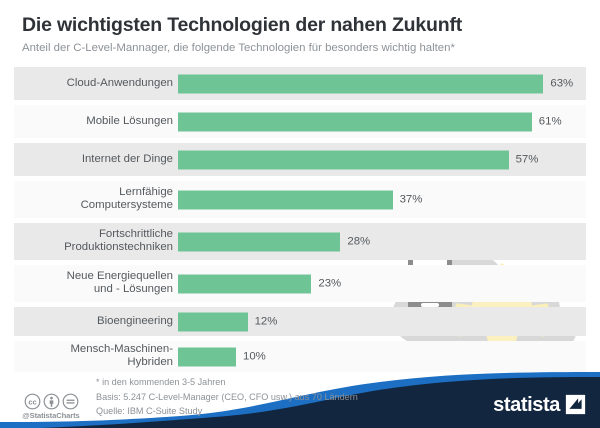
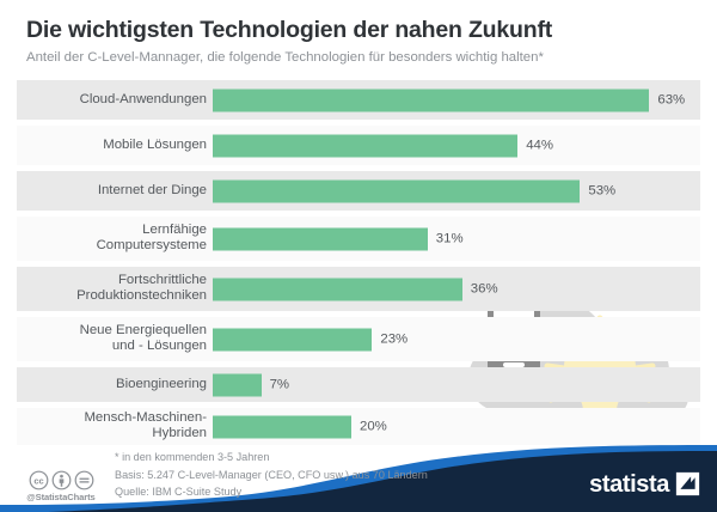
Mobile Lösungen: 61% -> 44%
Internet der Dinge: 57% -> 53%
Lernfähige Computersysteme: 37% -> 31%
Fortschrittliche Produktionstechniken: 28% -> 36%
Bioengineering: 12% -> 7%
Mensch-Maschinen- Hybriden: 10% -> 20%
